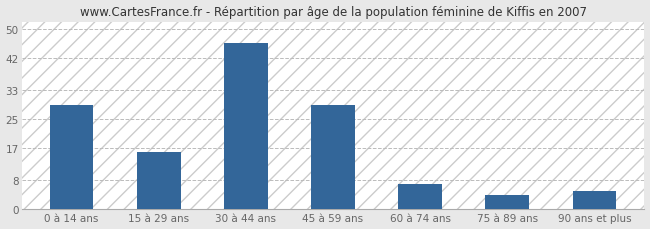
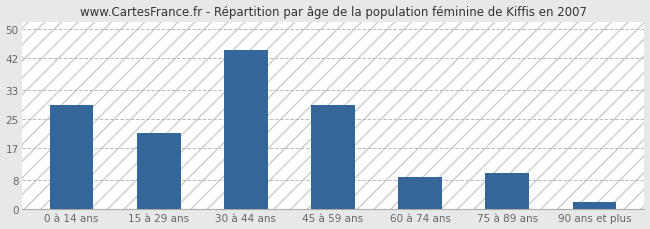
15 à 29 ans: 16 -> 21
30 à 44 ans: 46 -> 44
60 à 74 ans: 7 -> 9
75 à 89 ans: 4 -> 10
90 ans et plus: 5 -> 2
